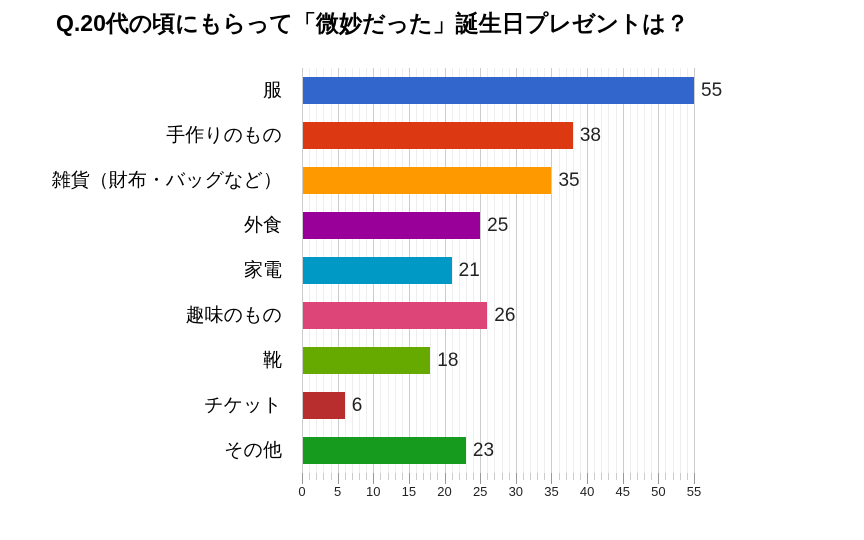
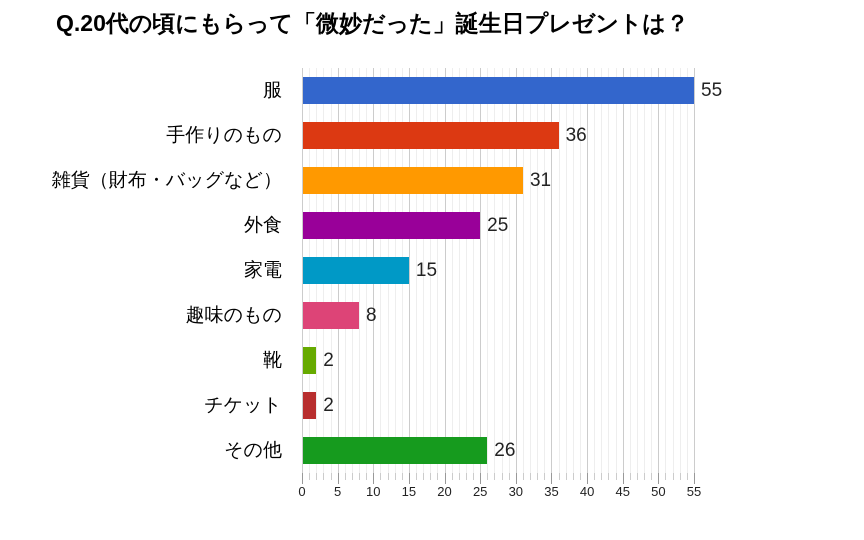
手作りのもの: 38 -> 36
雑貨（財布・バッグなど）: 35 -> 31
家電: 21 -> 15
趣味のもの: 26 -> 8
靴: 18 -> 2
チケット: 6 -> 2
その他: 23 -> 26
